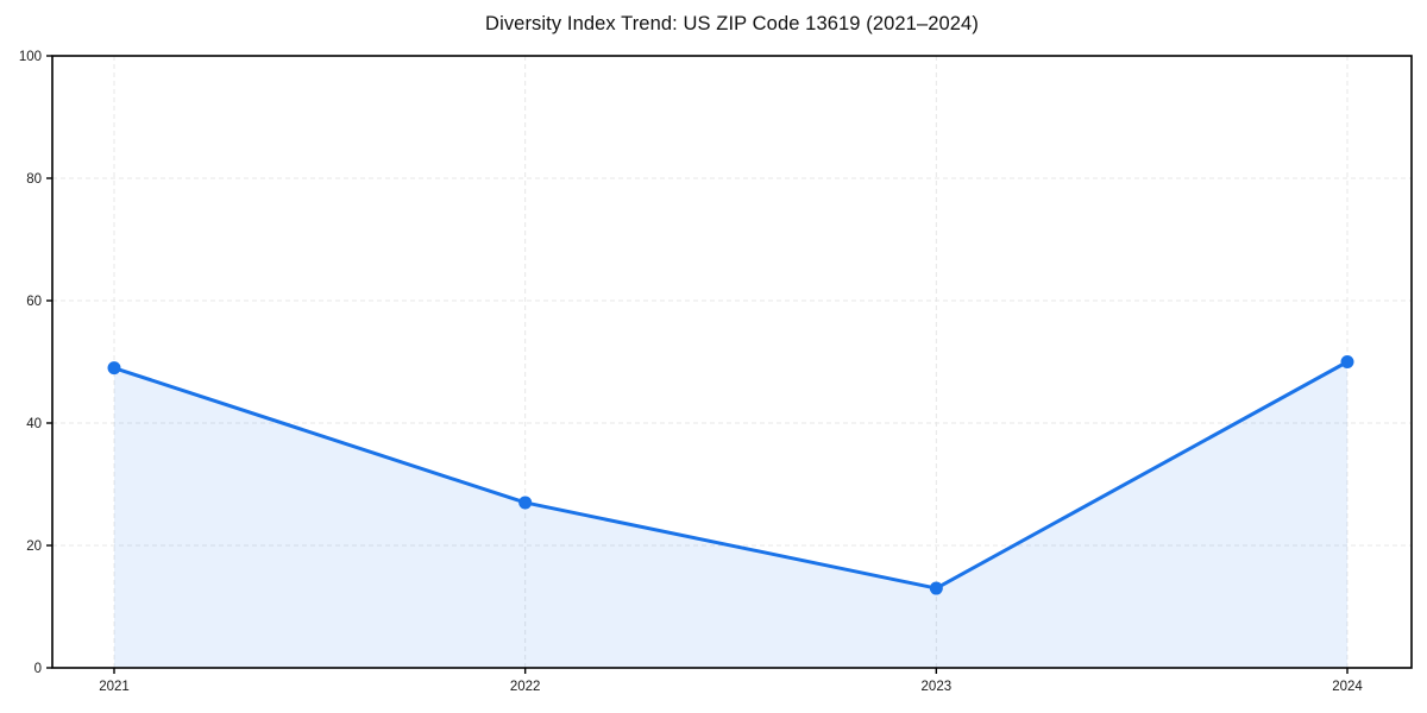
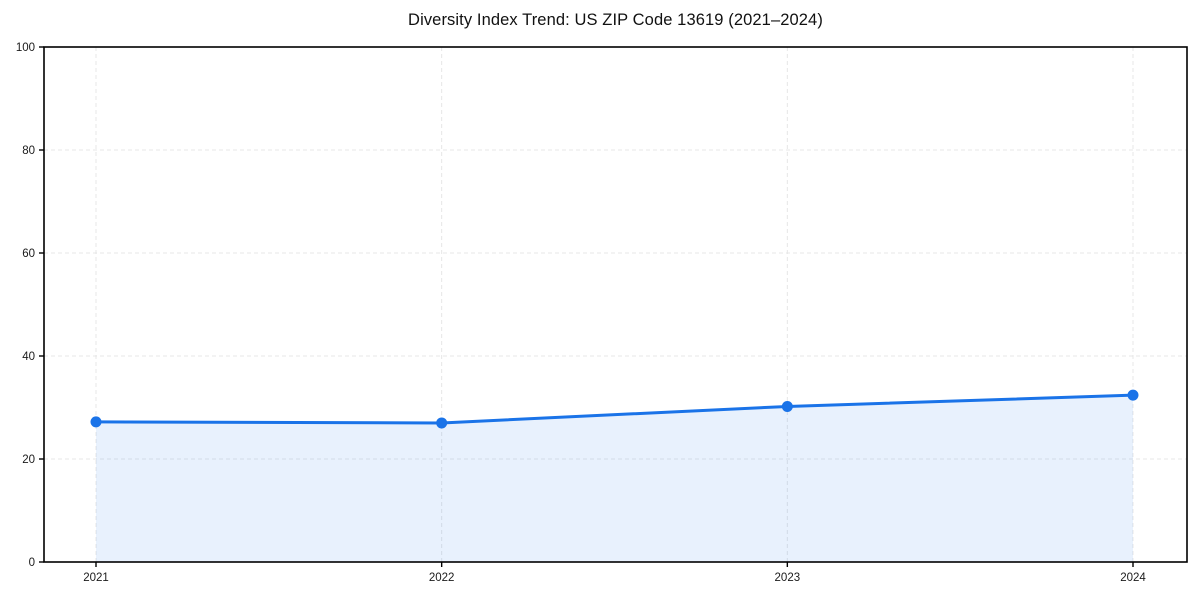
2021: 49 -> 27
2023: 13 -> 30
2024: 50 -> 32
